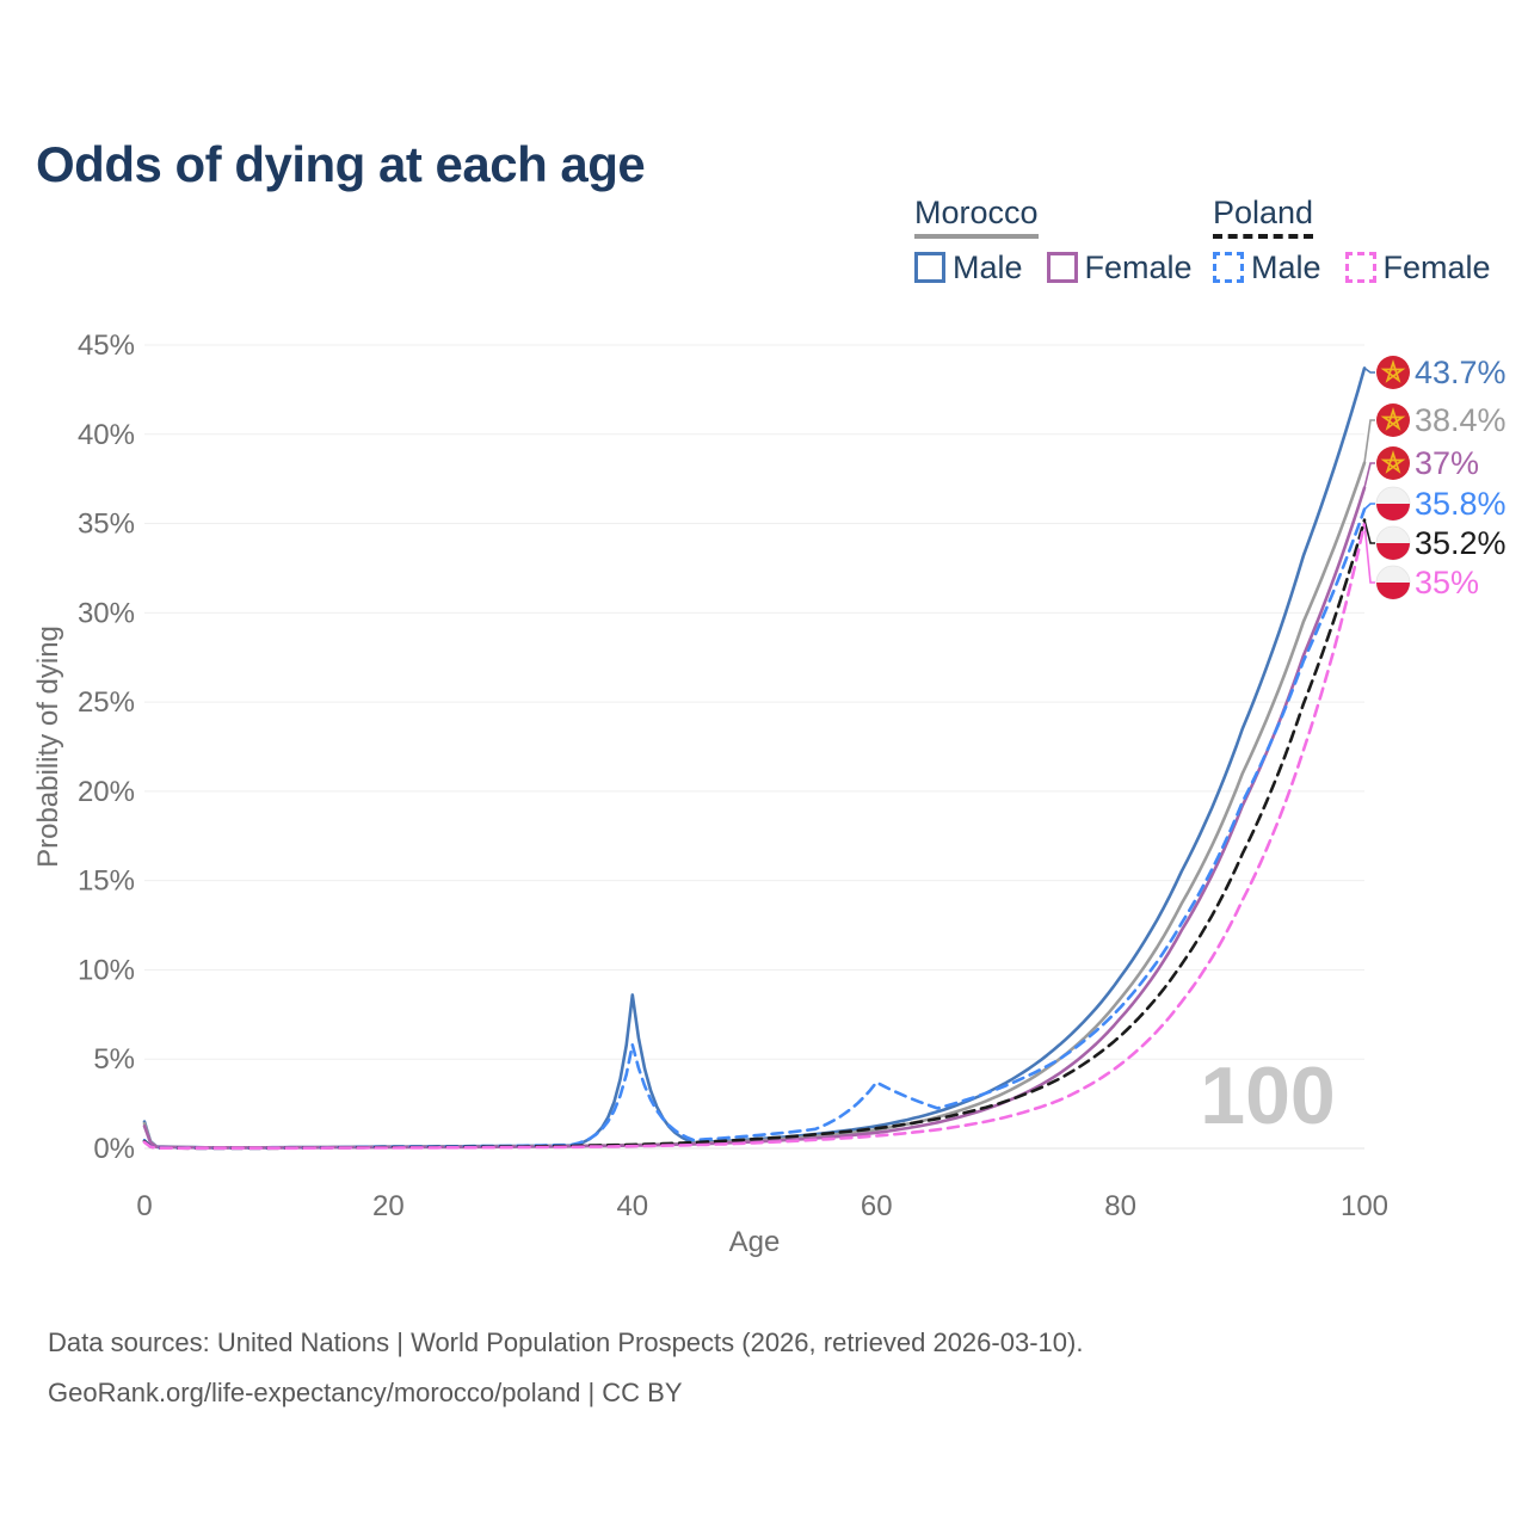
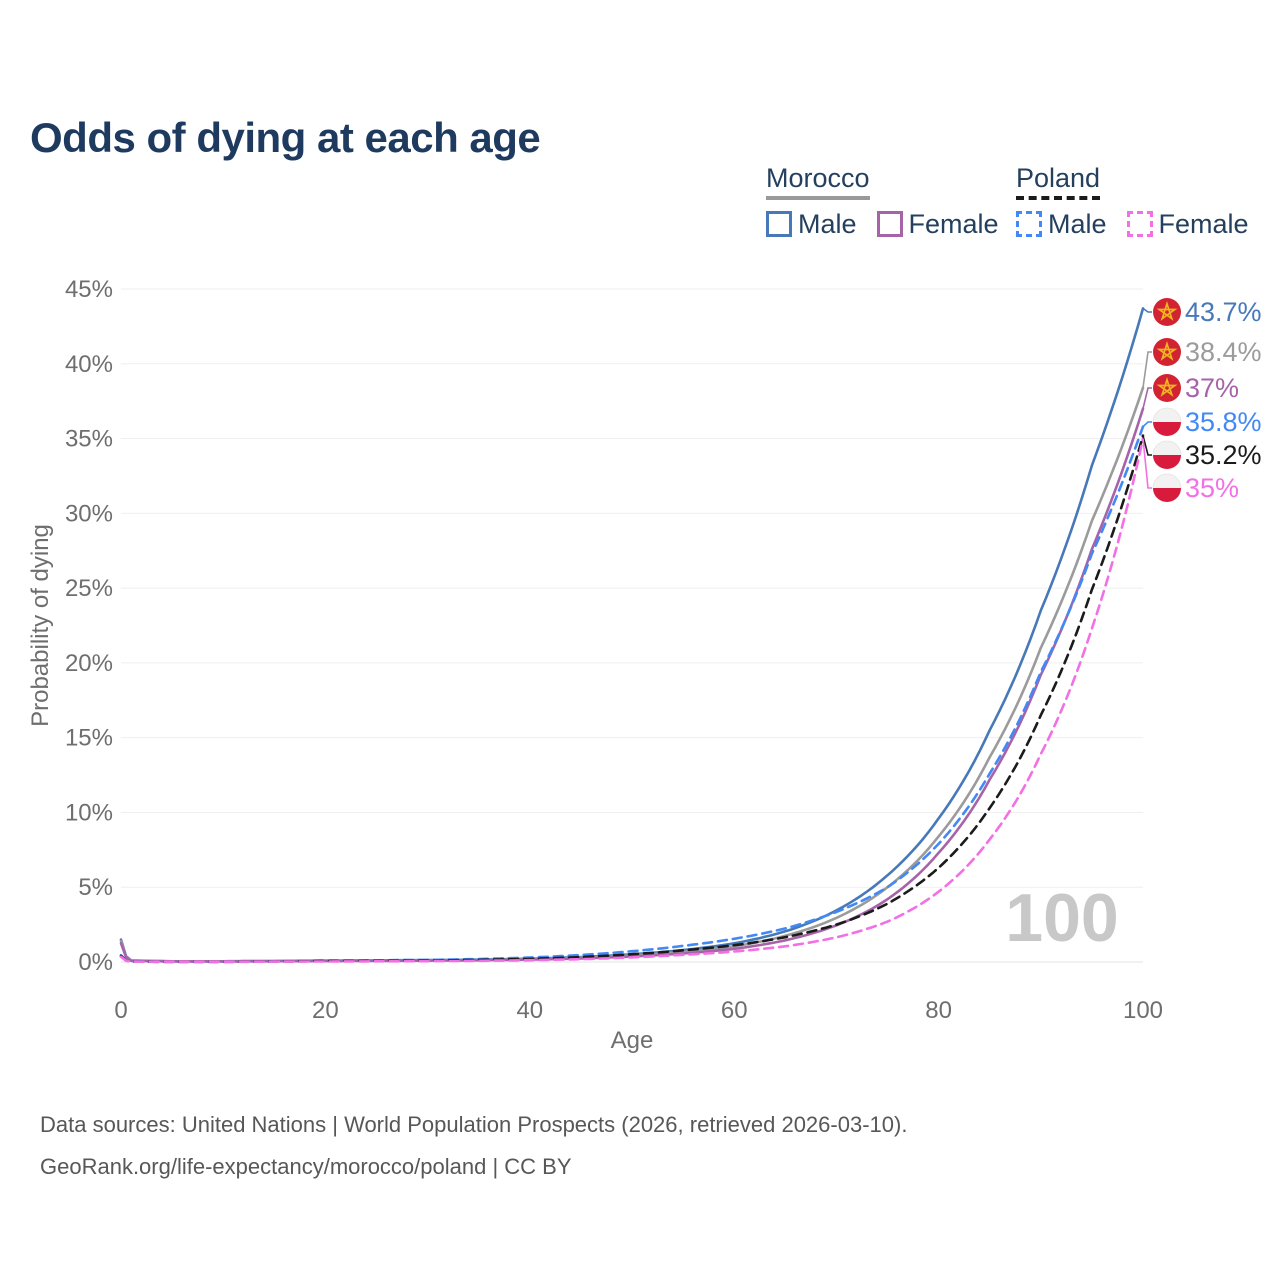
Morocco Male/40: 8.6% -> 0.2%
Poland Male/40: 5.8% -> 0.3%
Poland Male/60: 3.7% -> 1.6%
